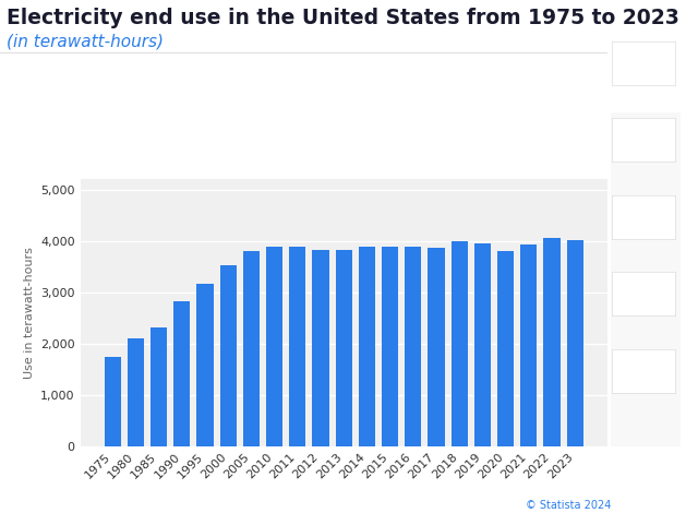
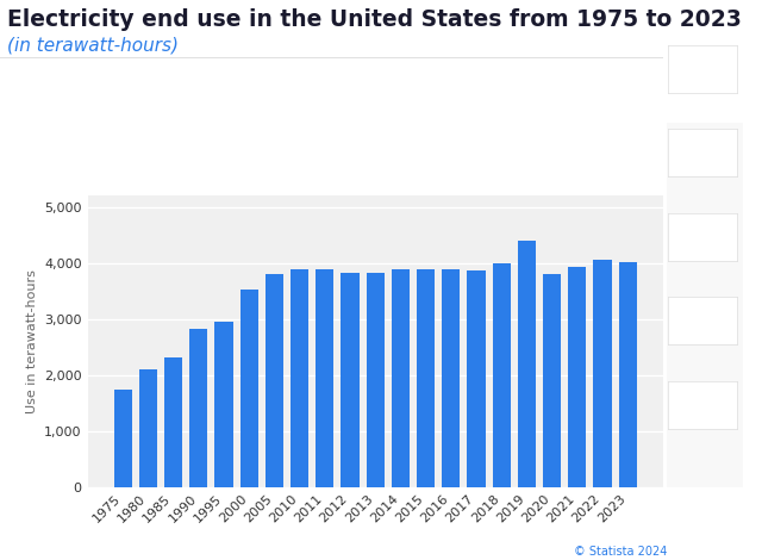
1995: 3,160 -> 2,950
2019: 3,960 -> 4,400
